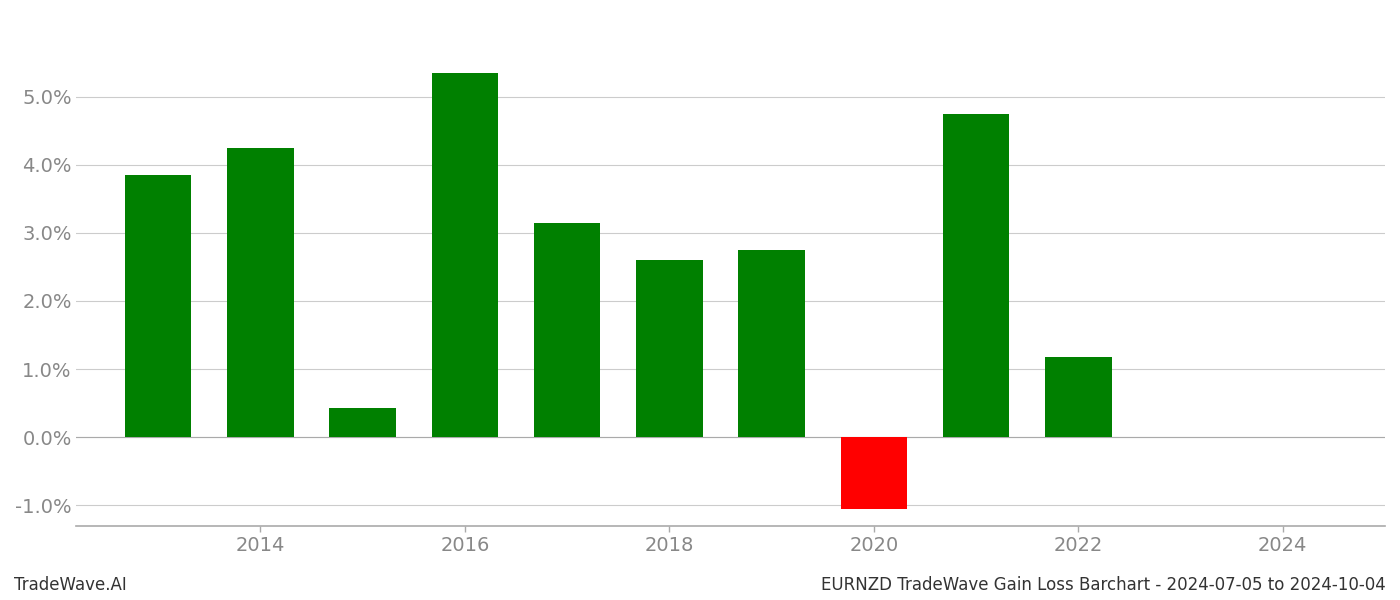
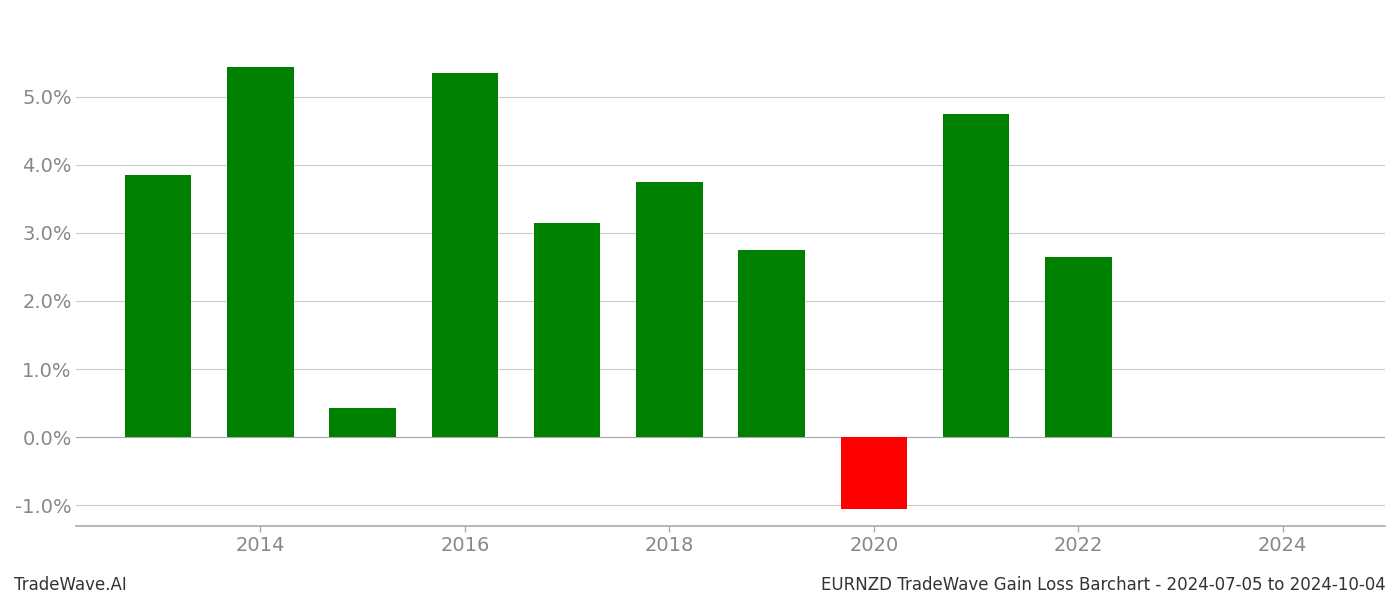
2014: 4.25% -> 5.44%
2018: 2.60% -> 3.74%
2022: 1.18% -> 2.64%
